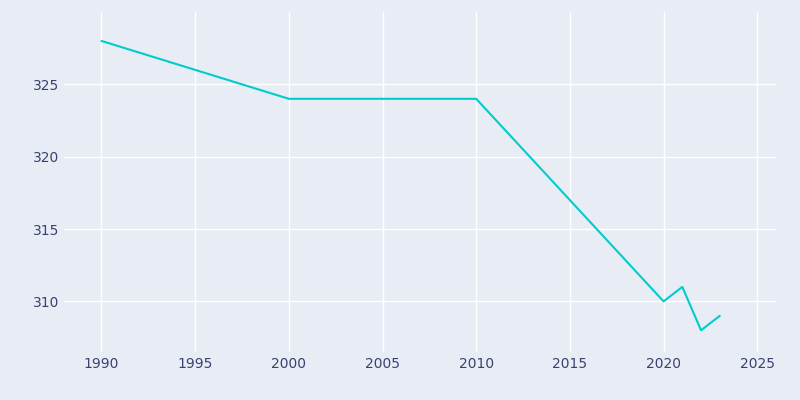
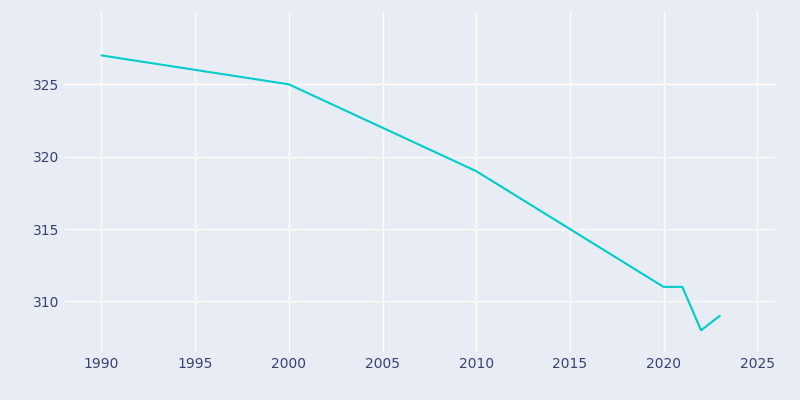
1990: 328 -> 327
2000: 324 -> 325
2010: 324 -> 319
2020: 310 -> 311
